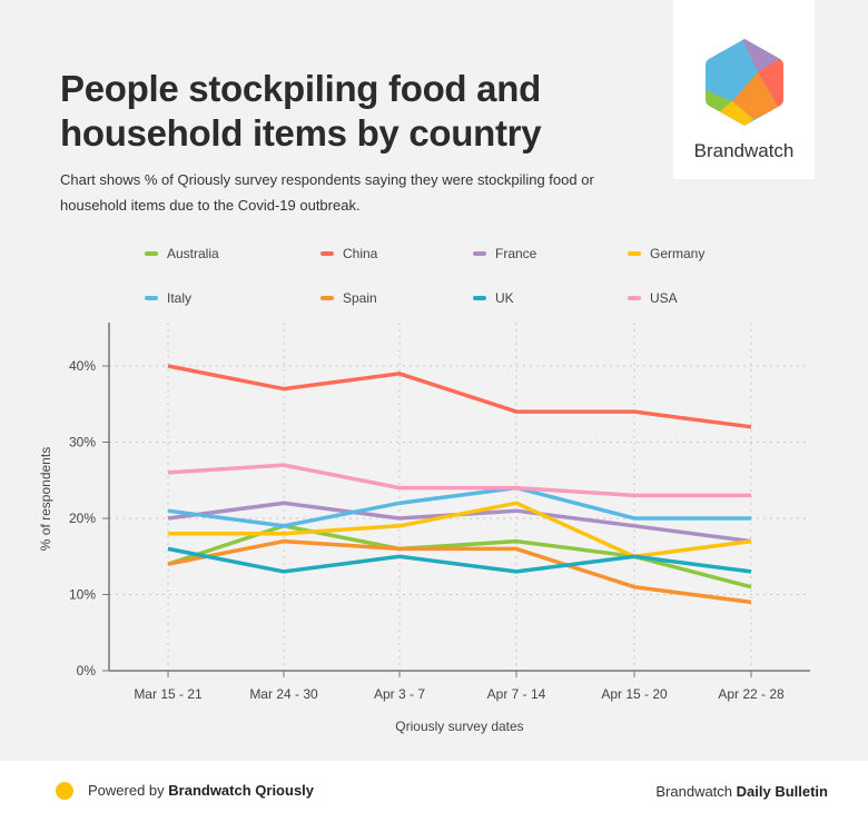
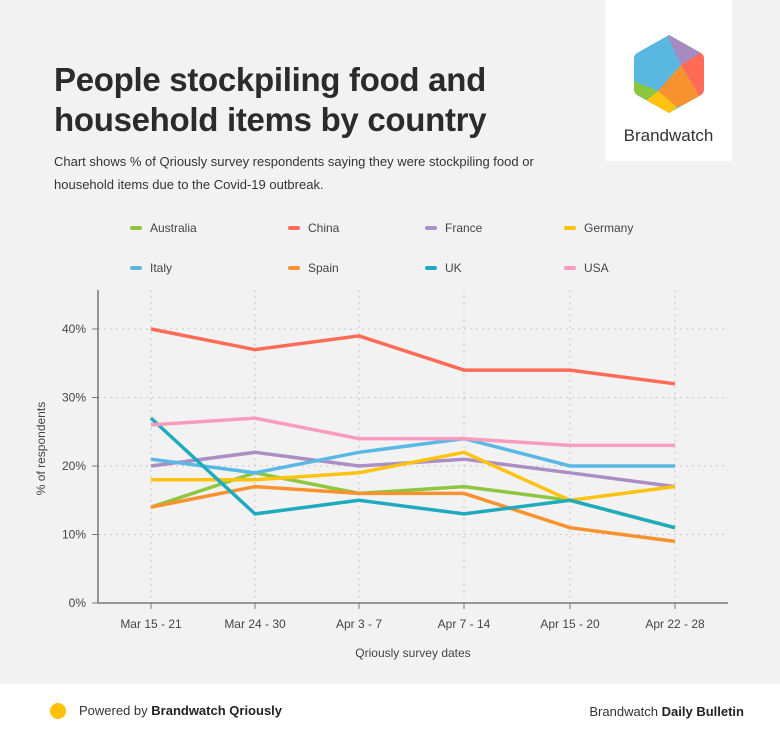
UK/Mar 15 - 21: 16% -> 27%
UK/Apr 22 - 28: 13% -> 11%
